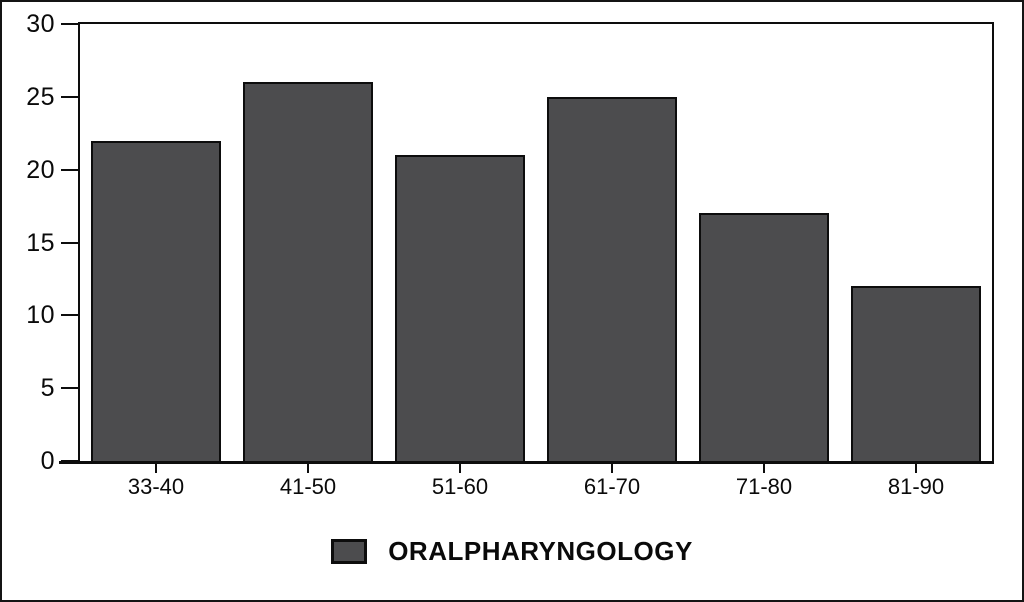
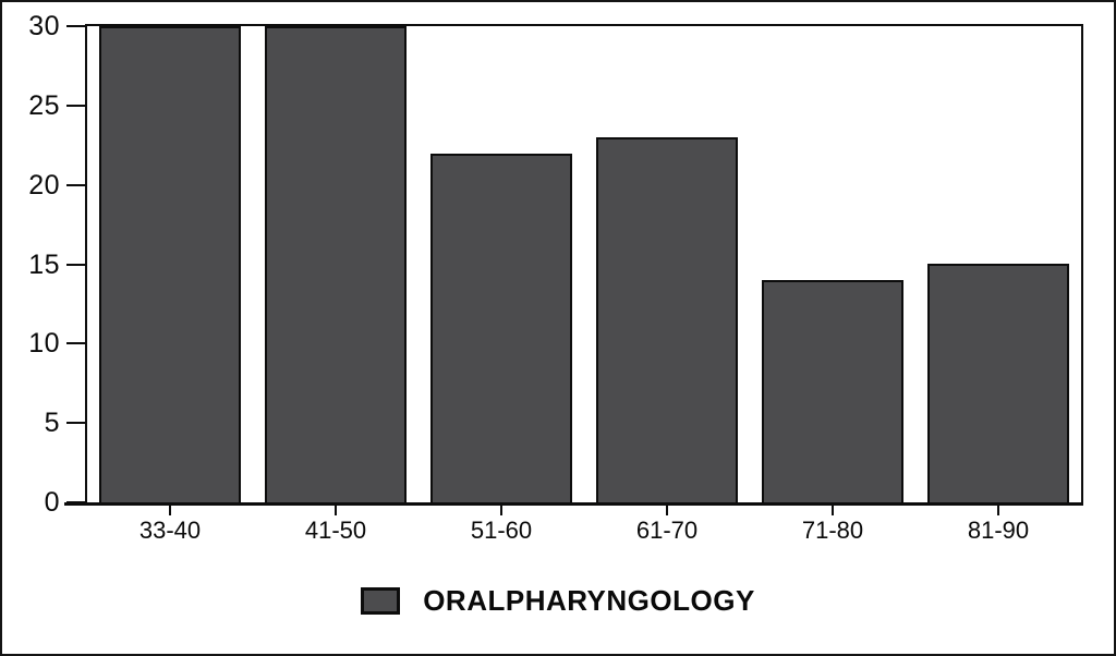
33-40: 22 -> 30
41-50: 26 -> 30
51-60: 21 -> 22
61-70: 25 -> 23
71-80: 17 -> 14
81-90: 12 -> 15
